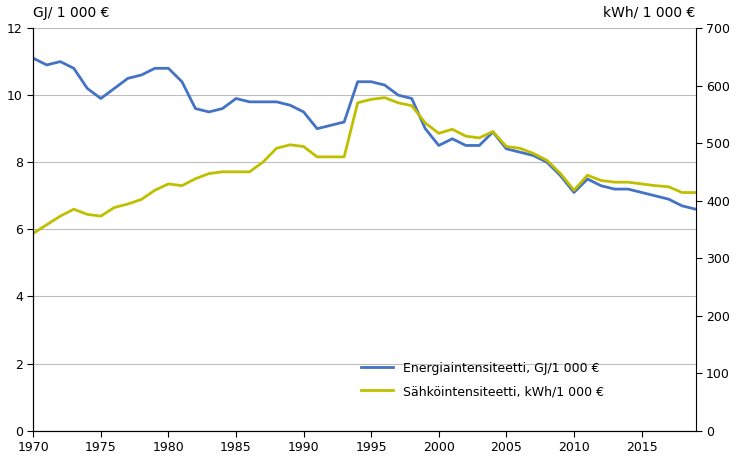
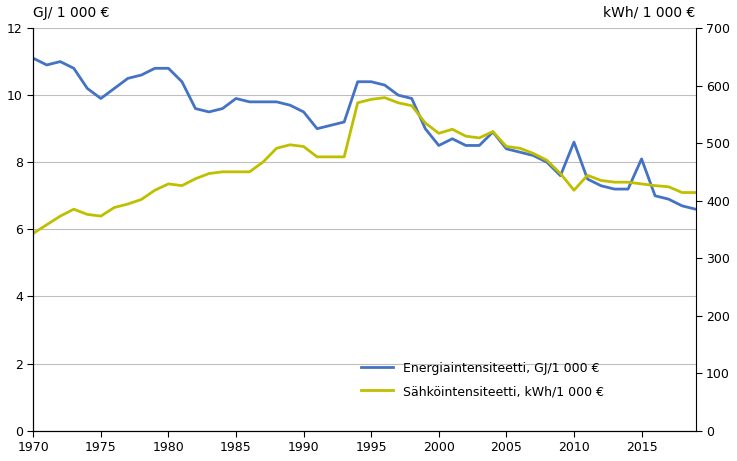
Energiaintensiteetti, GJ/1 000 €/2010: 7.1 -> 8.6
Energiaintensiteetti, GJ/1 000 €/2015: 7.1 -> 8.1
